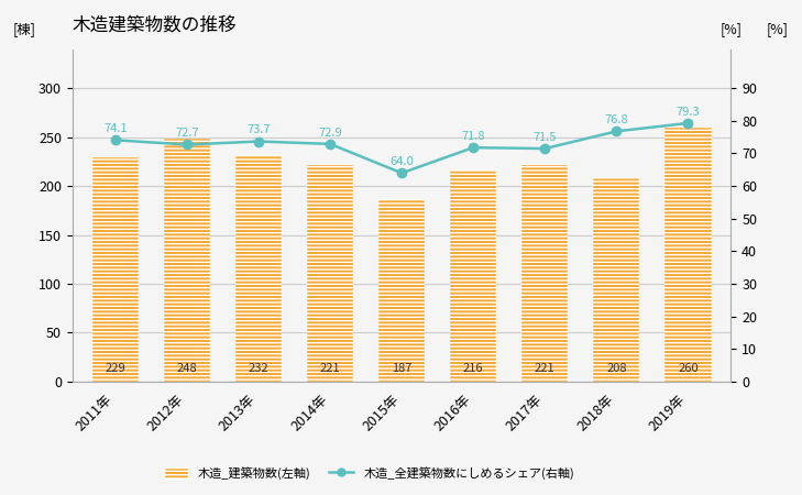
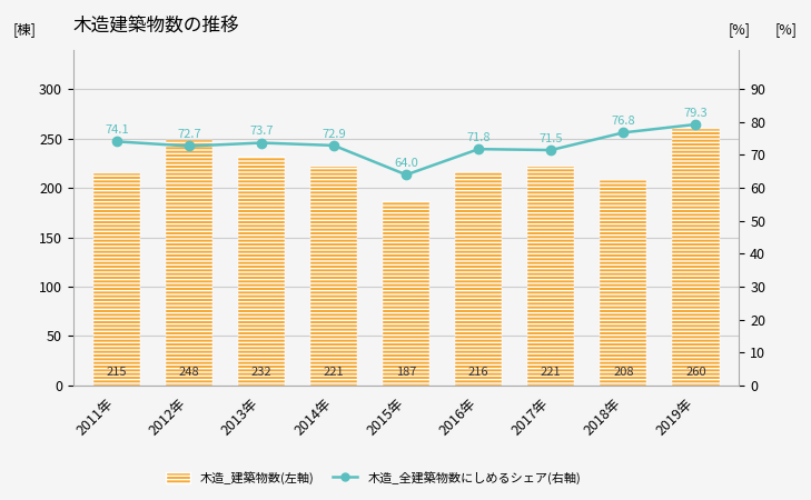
木造_建築物数(左軸)/2011年: 229 -> 215
